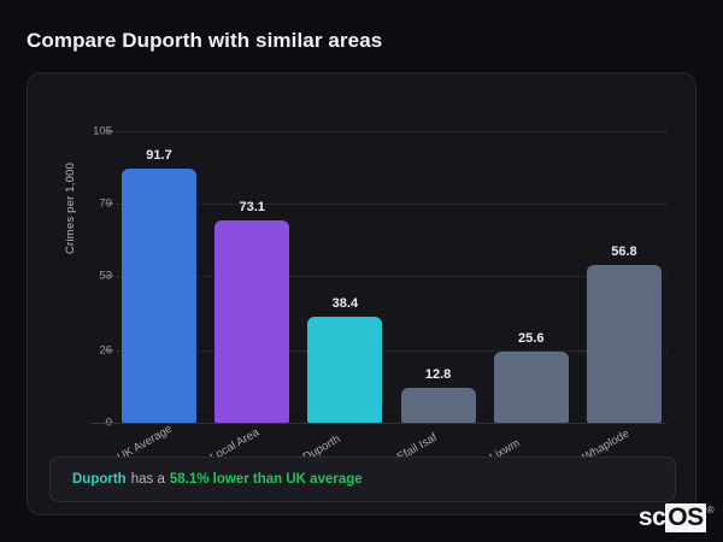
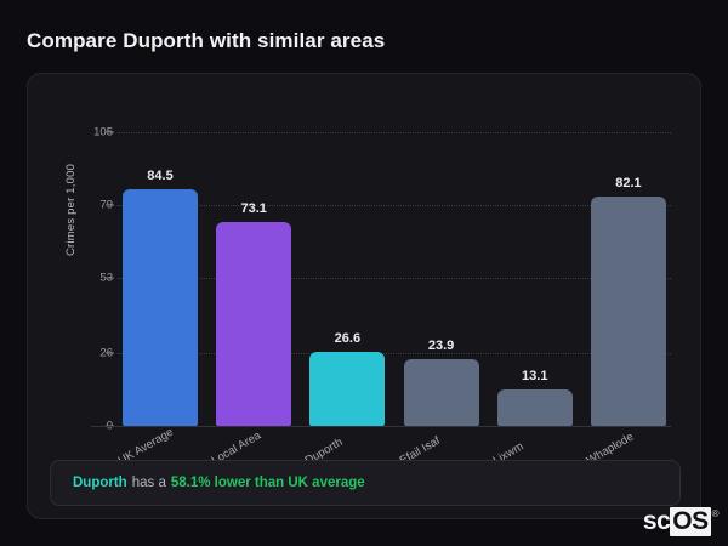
UK Average: 91.7 -> 84.5
Duporth: 38.4 -> 26.6
Efail Isaf: 12.8 -> 23.9
Lixwm: 25.6 -> 13.1
Whaplode: 56.8 -> 82.1
